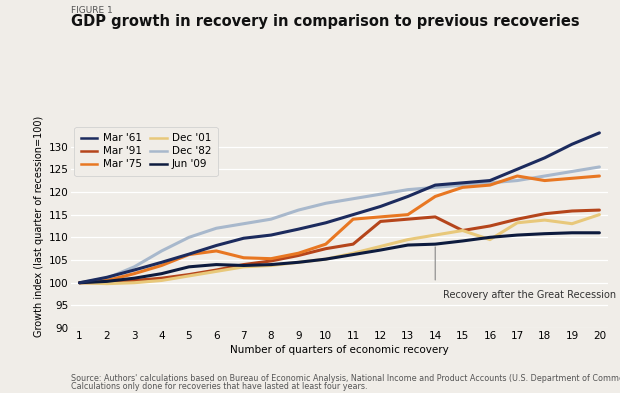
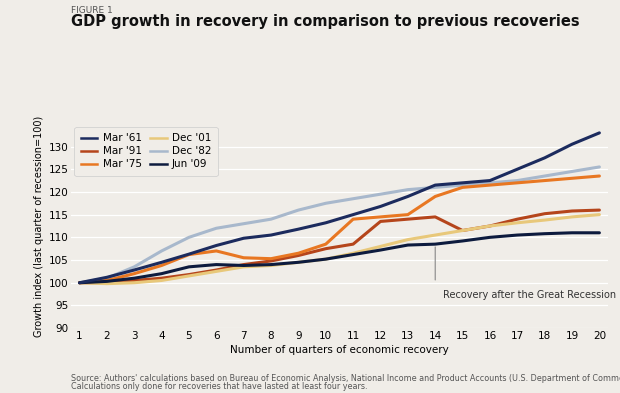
Dec '01/16: 109.5 -> 112.5
Mar '75/17: 123.5 -> 122.0
Dec '01/19: 113.0 -> 114.5
